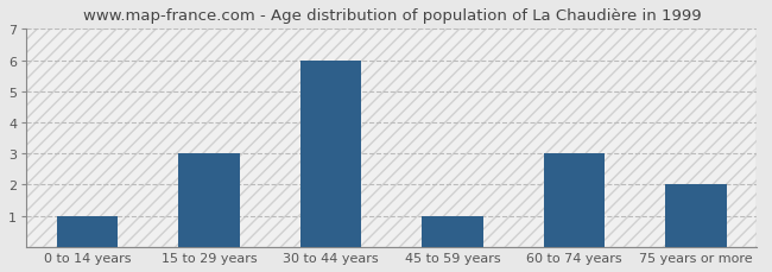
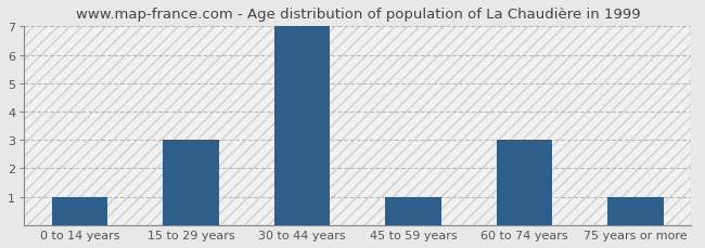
30 to 44 years: 6 -> 7
75 years or more: 2 -> 1
